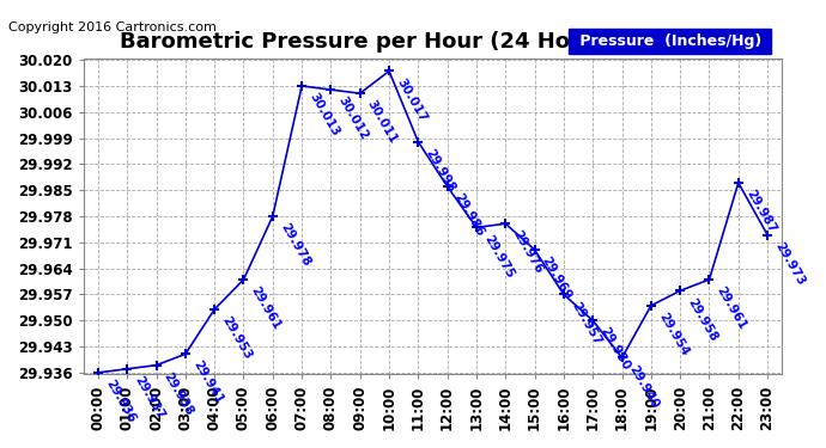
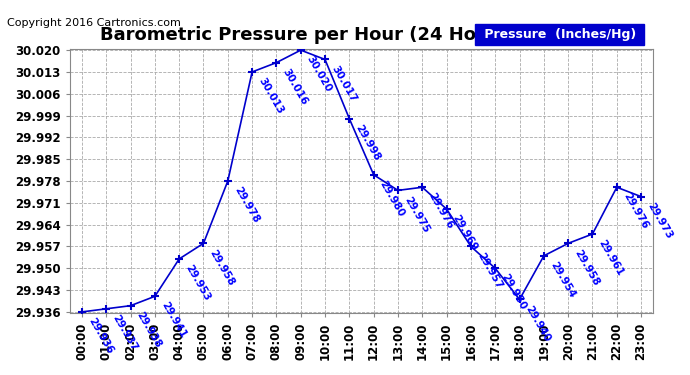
05:00: 29.961 -> 29.958
08:00: 30.012 -> 30.016
09:00: 30.011 -> 30.020
12:00: 29.986 -> 29.980
22:00: 29.987 -> 29.976
